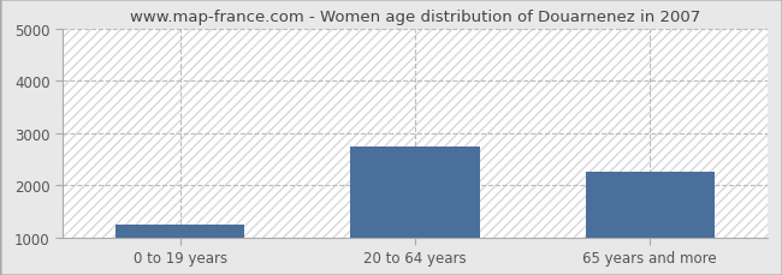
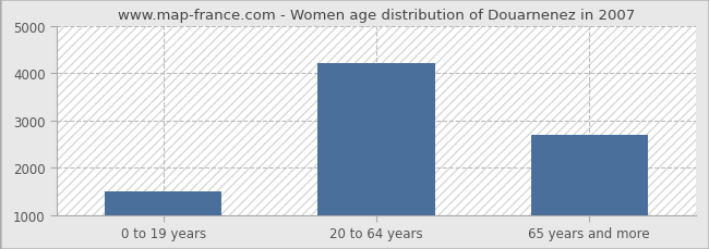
0 to 19 years: 1250 -> 1510
20 to 64 years: 2750 -> 4220
65 years and more: 2250 -> 2700
